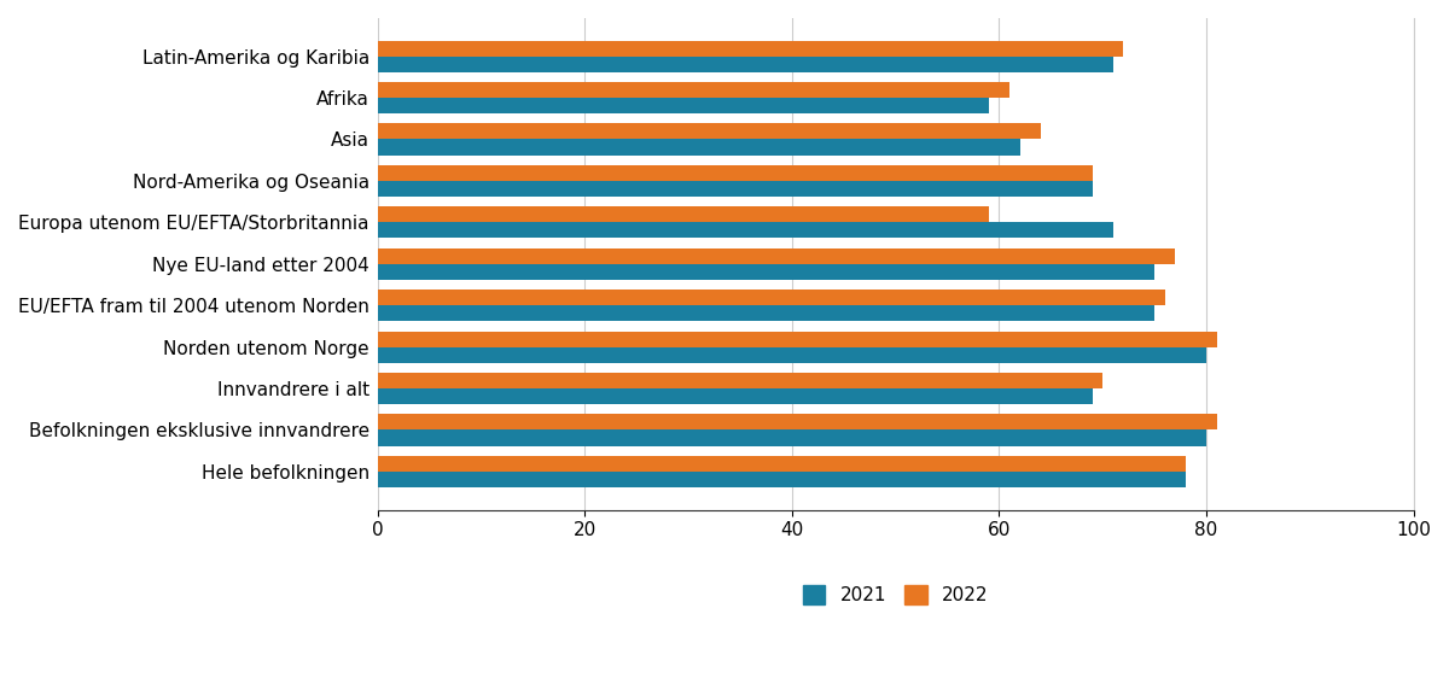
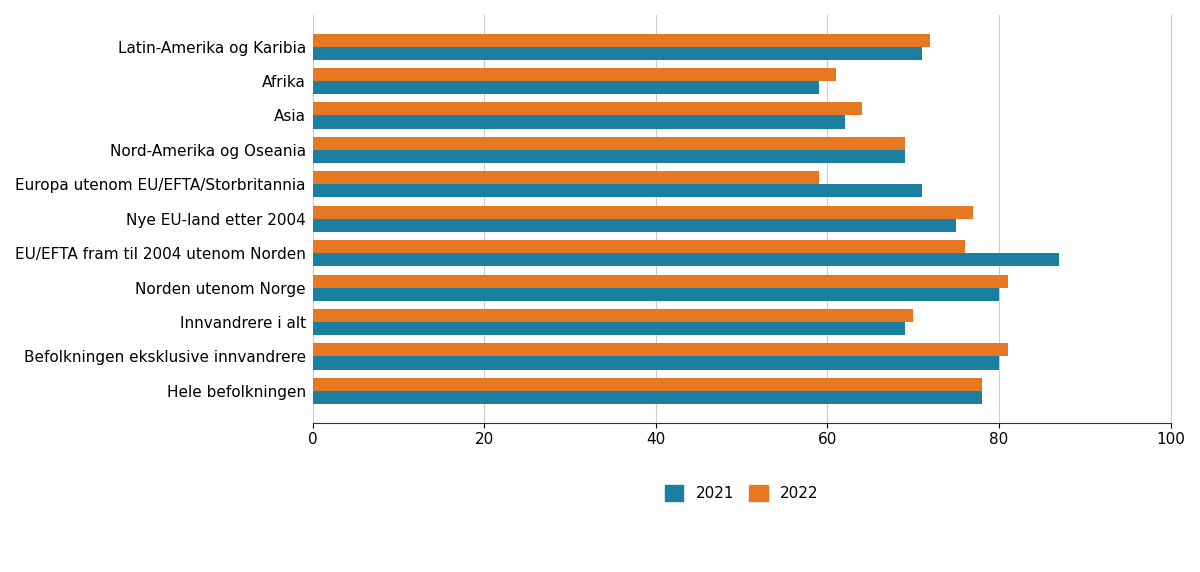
2021/EU/EFTA fram til 2004 utenom Norden: 75 -> 87
